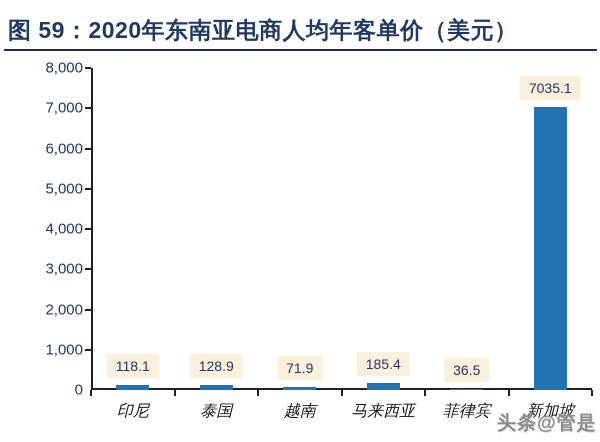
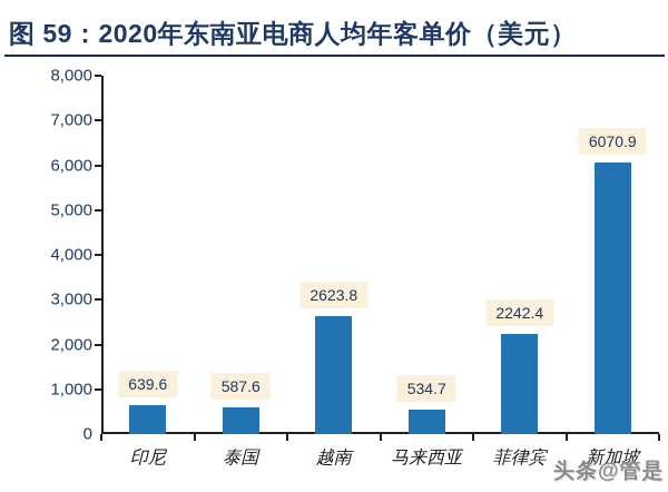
印尼: 118.1 -> 639.6
泰国: 128.9 -> 587.6
越南: 71.9 -> 2623.8
马来西亚: 185.4 -> 534.7
菲律宾: 36.5 -> 2242.4
新加坡: 7035.1 -> 6070.9
